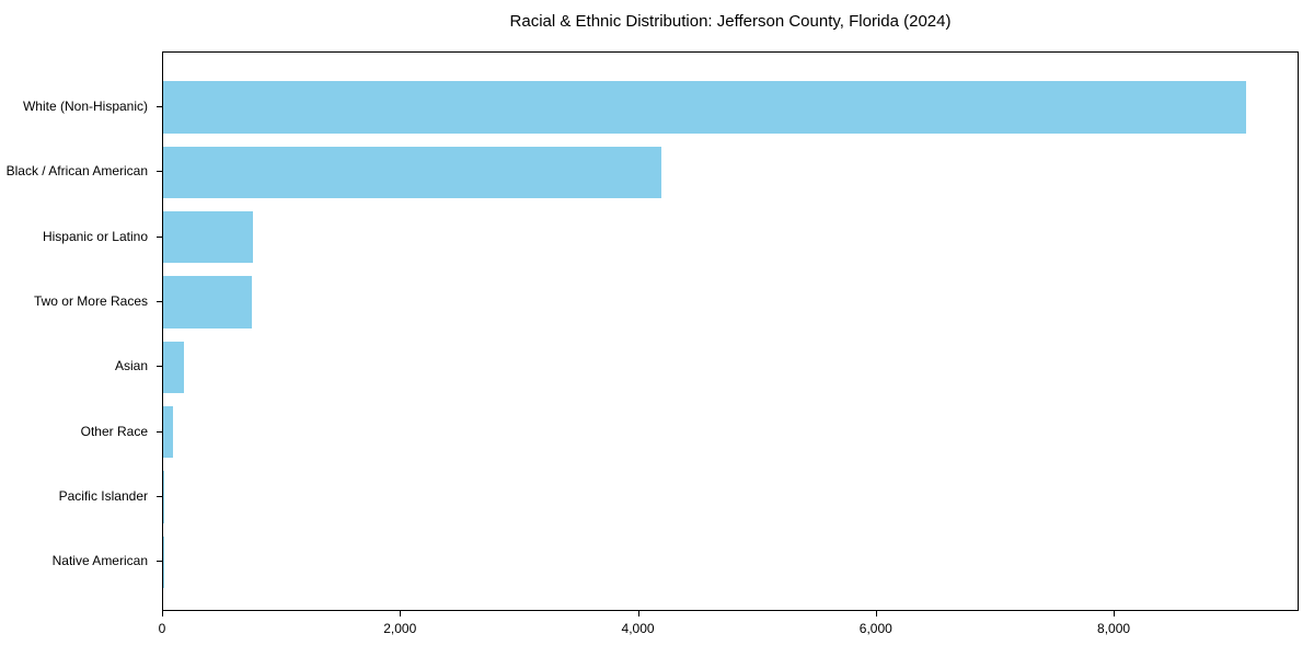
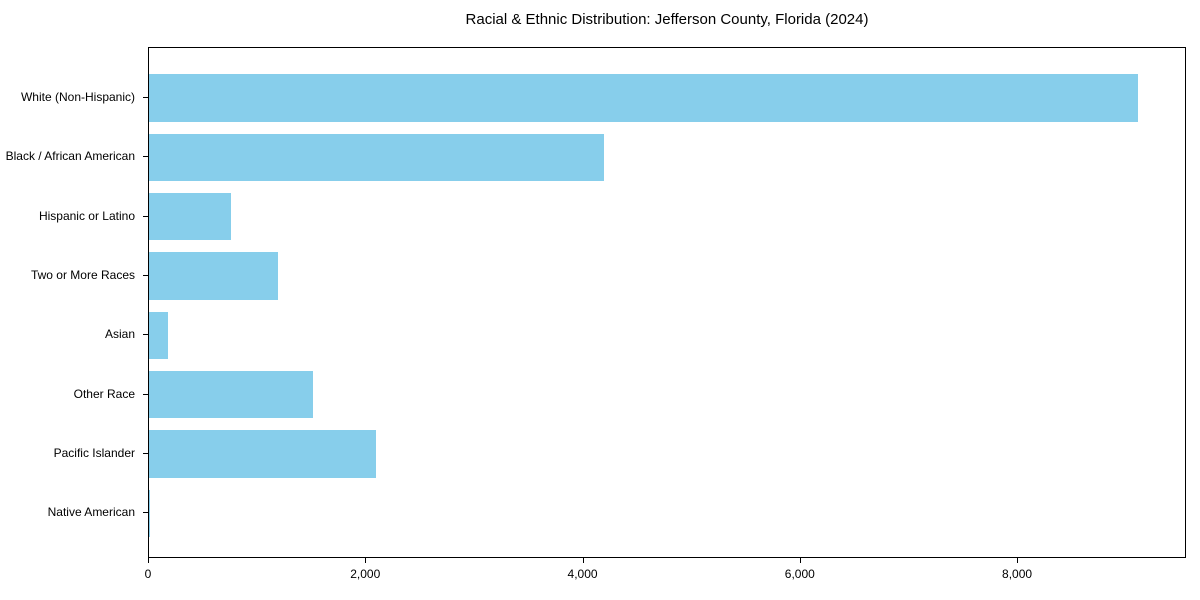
Two or More Races: 750 -> 1190
Other Race: 80 -> 1510
Pacific Islander: 10 -> 2090
